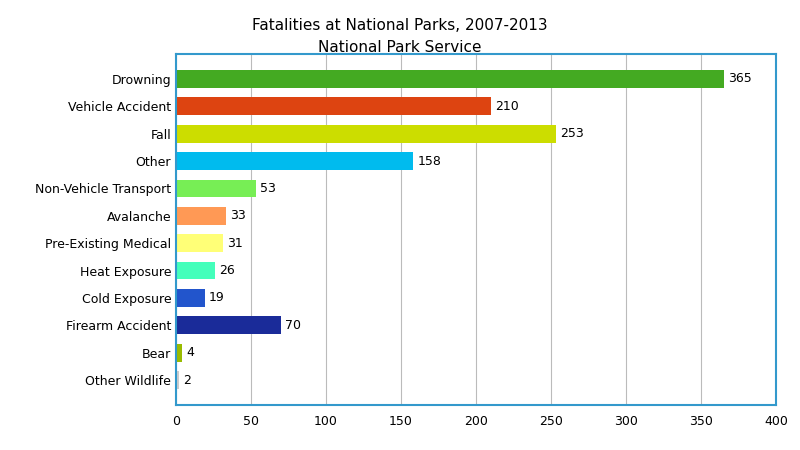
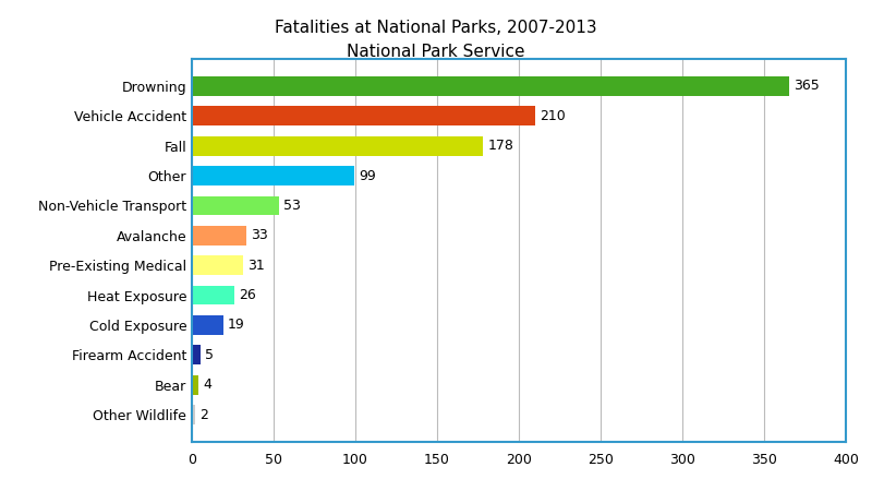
Fall: 253 -> 178
Other: 158 -> 99
Firearm Accident: 70 -> 5
